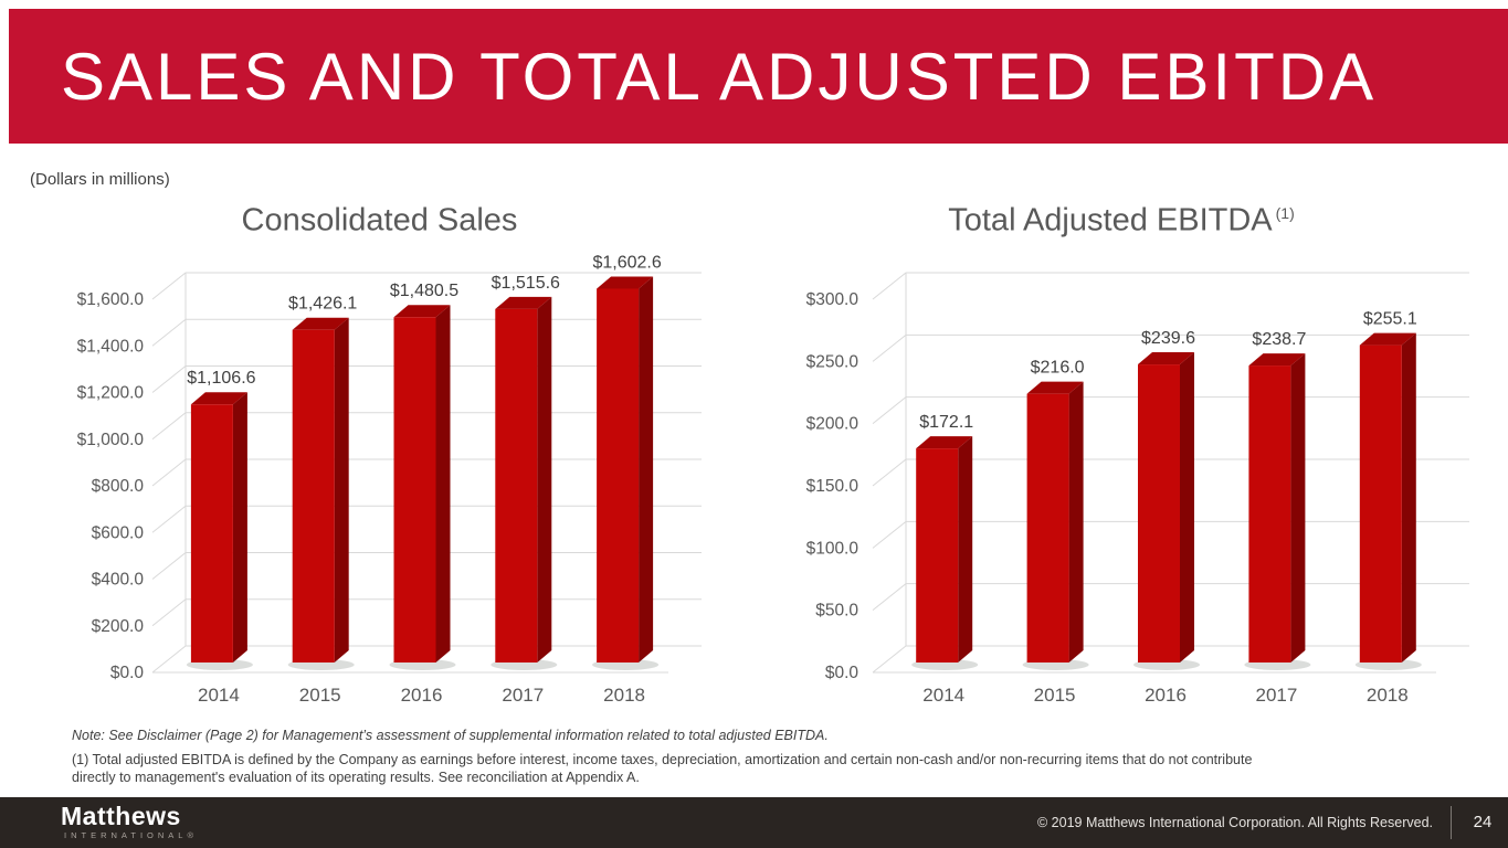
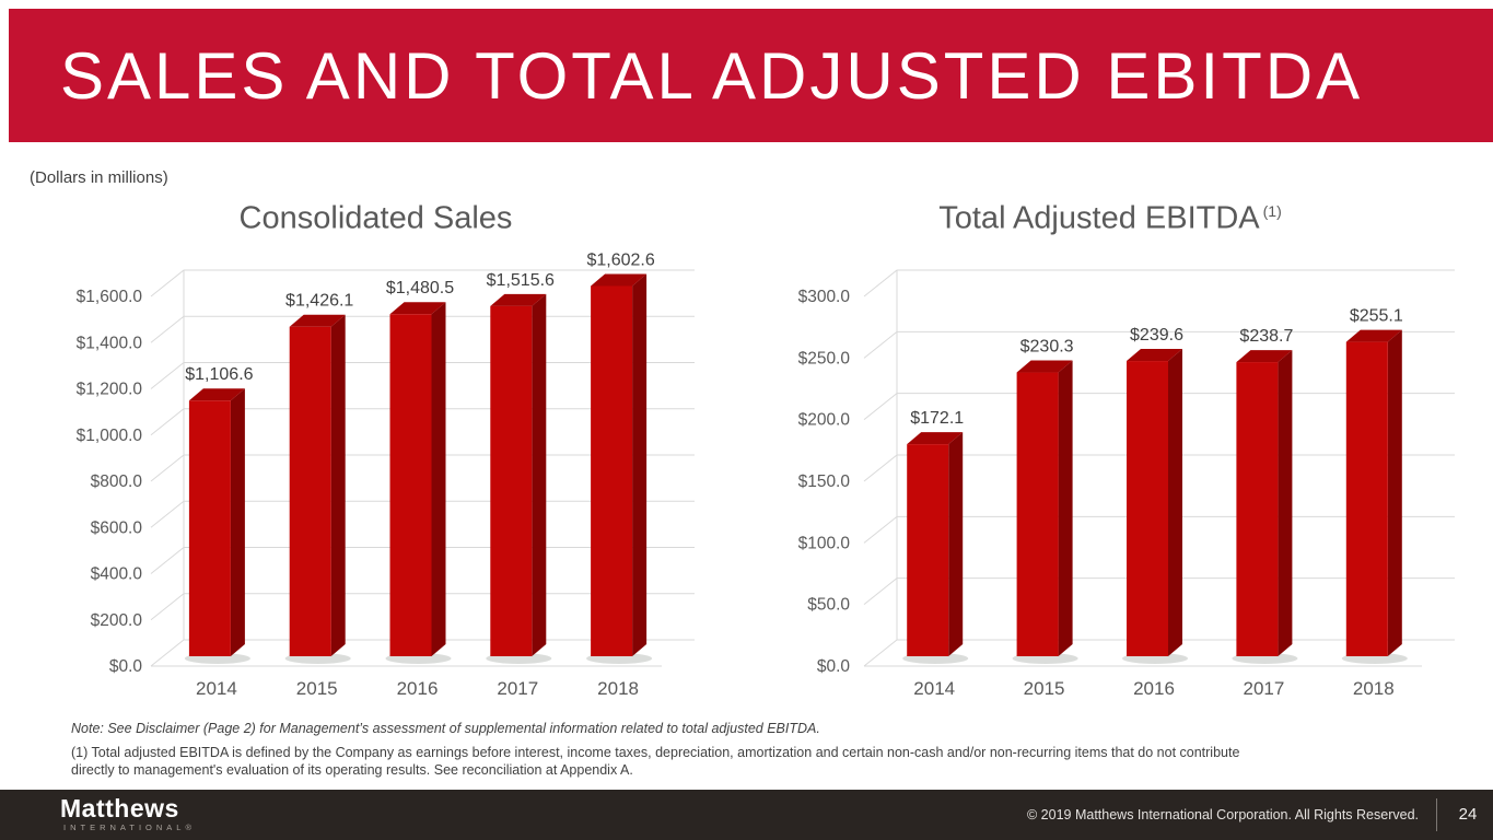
Total Adjusted EBITDA/2015: $216.0 -> $230.3
